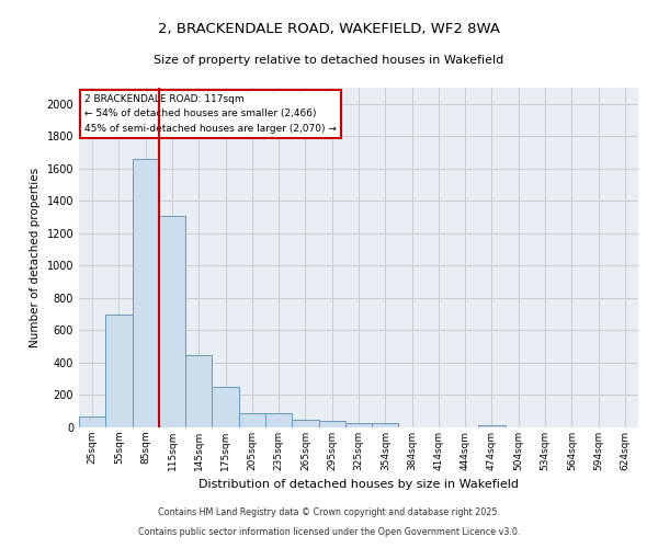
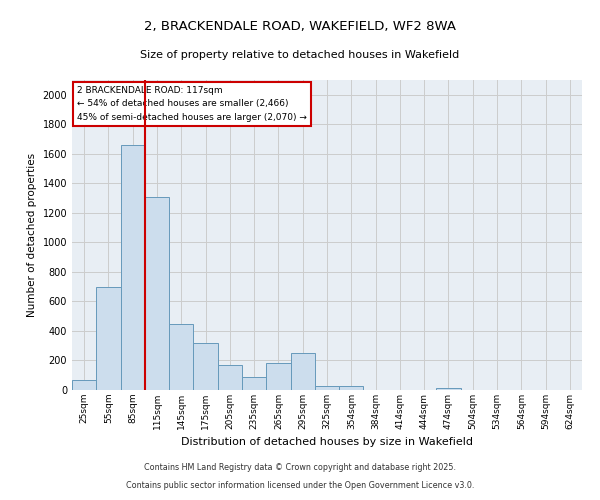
175sqm: 250 -> 320
205sqm: 80 -> 170
265sqm: 50 -> 180
295sqm: 40 -> 250
